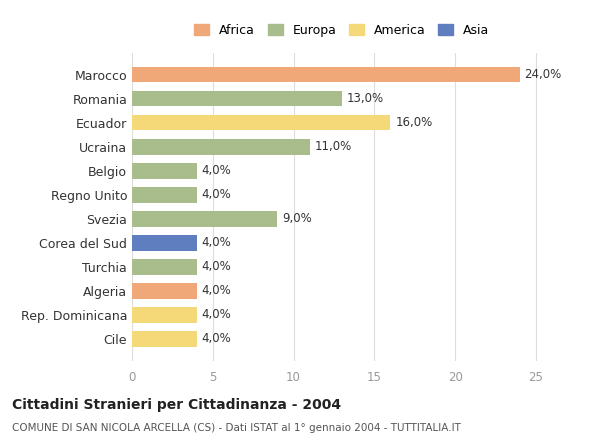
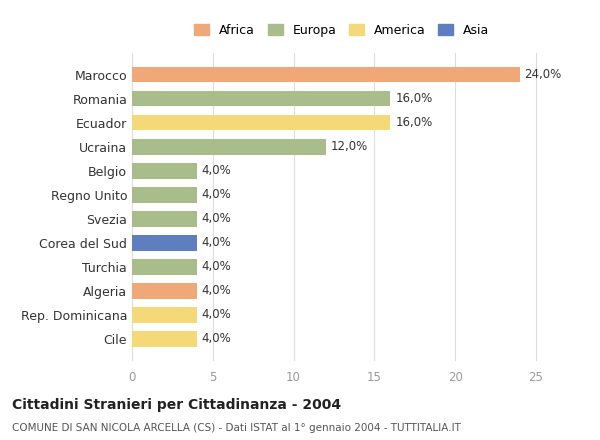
Romania: 13,0% -> 16,0%
Ucraina: 11,0% -> 12,0%
Svezia: 9,0% -> 4,0%
